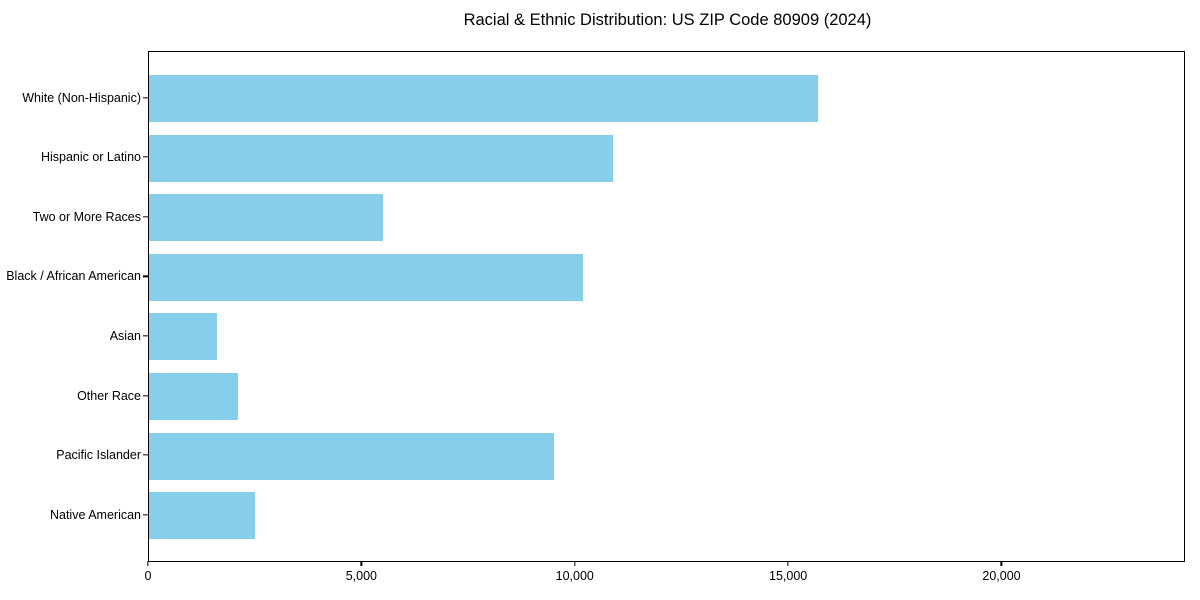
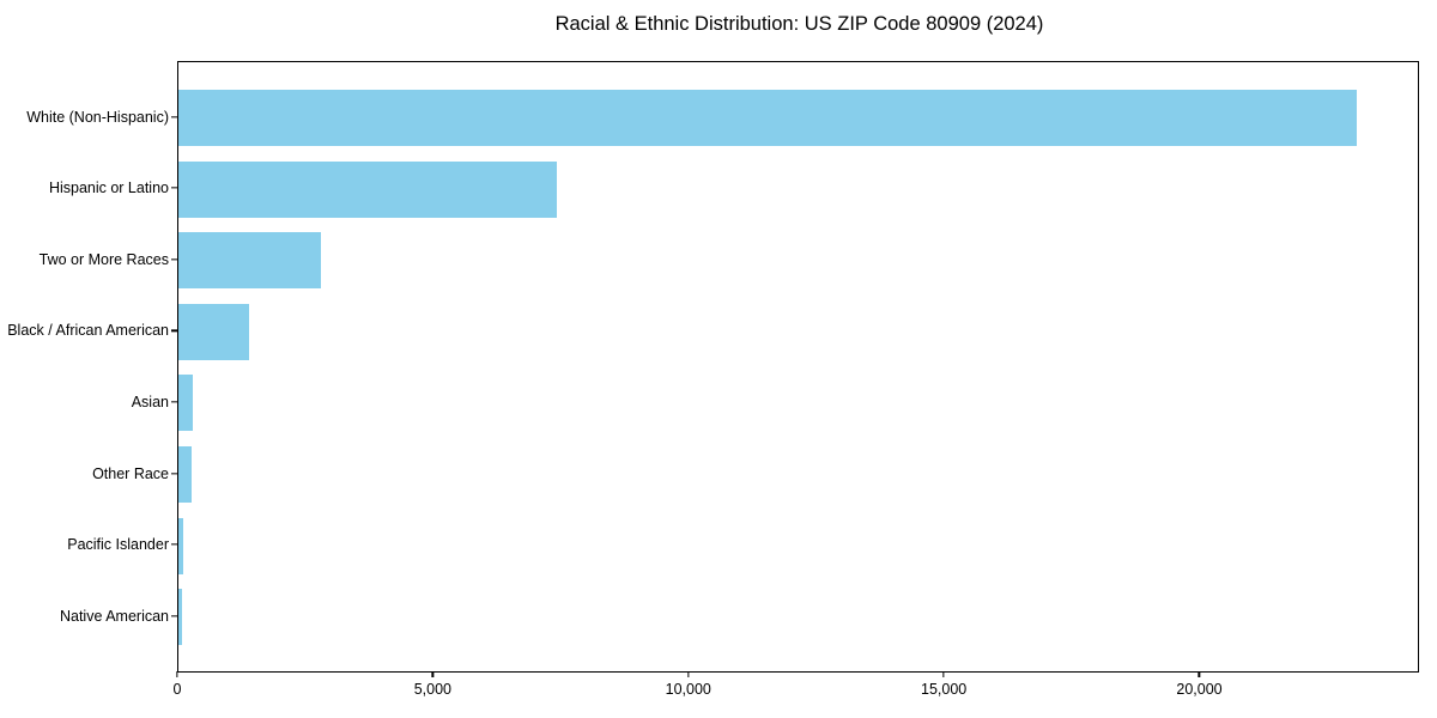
White (Non-Hispanic): 15700 -> 23100
Hispanic or Latino: 10900 -> 7400
Two or More Races: 5500 -> 2800
Black / African American: 10200 -> 1400
Asian: 1600 -> 300
Other Race: 2100 -> 300
Pacific Islander: 9500 -> 100
Native American: 2500 -> 100
